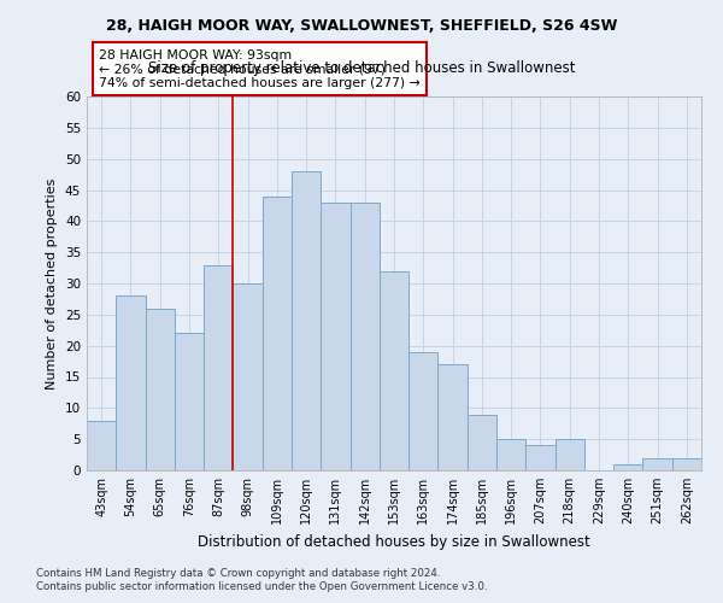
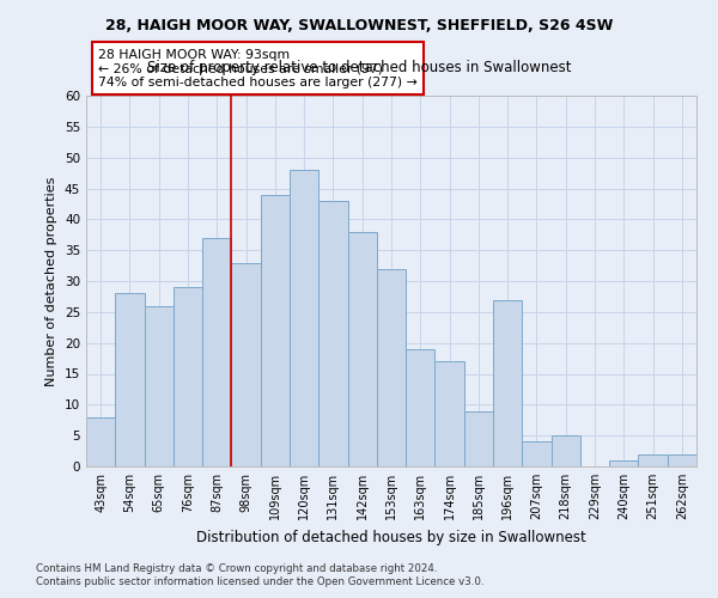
76sqm: 22 -> 29
87sqm: 33 -> 37
98sqm: 30 -> 33
142sqm: 43 -> 38
196sqm: 5 -> 27
